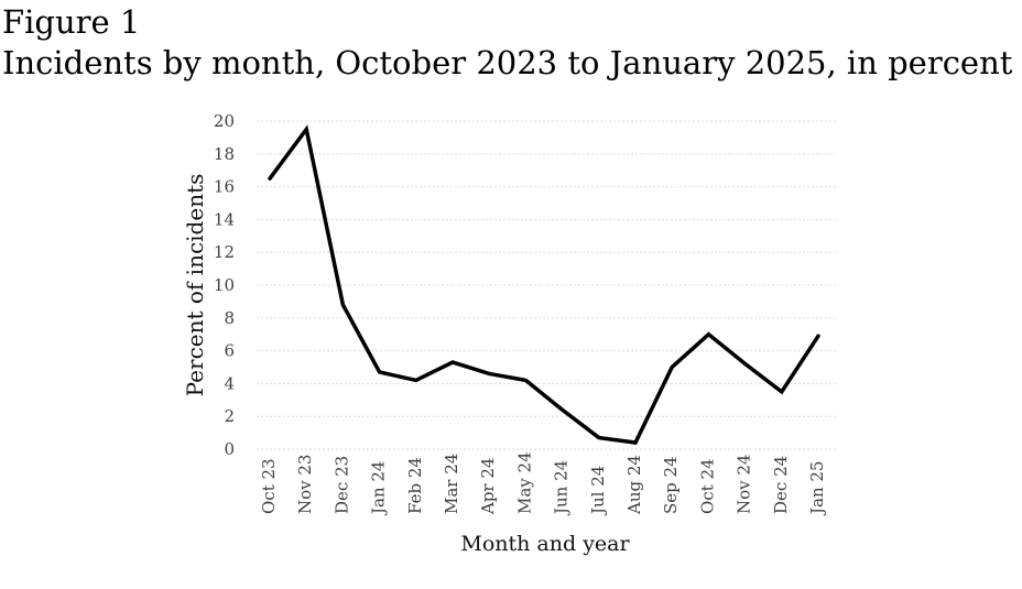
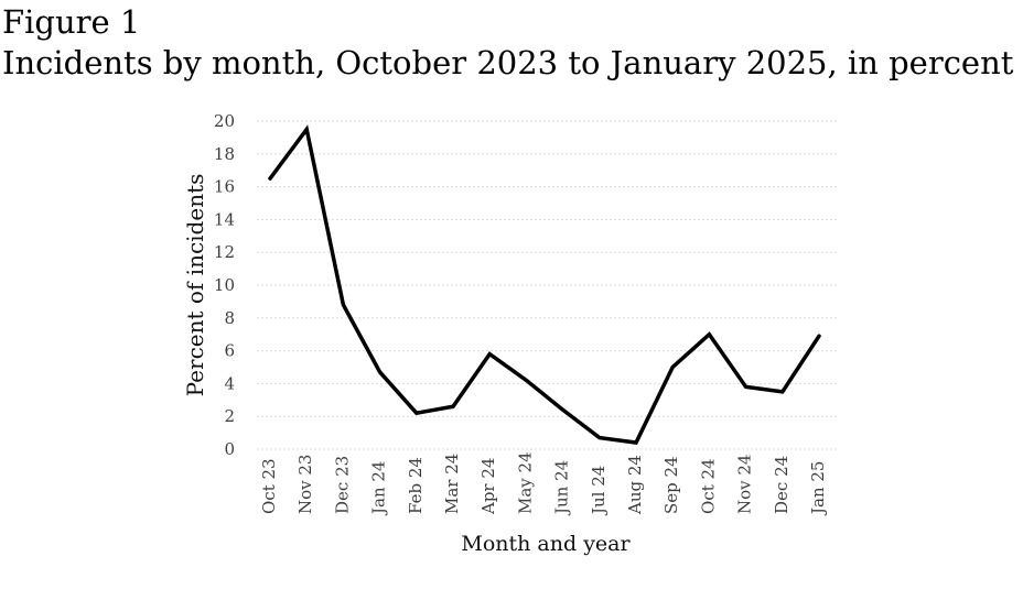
Feb 24: 4.2 -> 2.2
Mar 24: 5.3 -> 2.6
Apr 24: 4.6 -> 5.8
Nov 24: 5.2 -> 3.8
